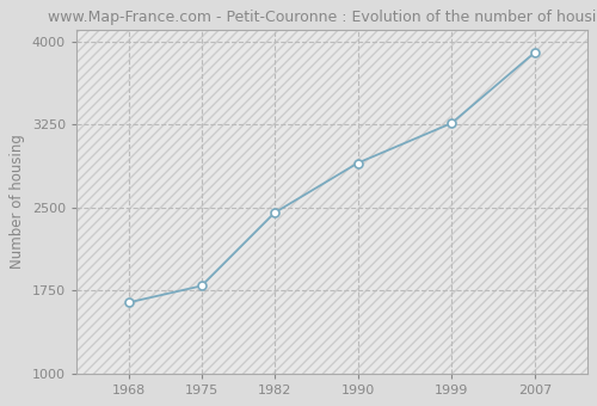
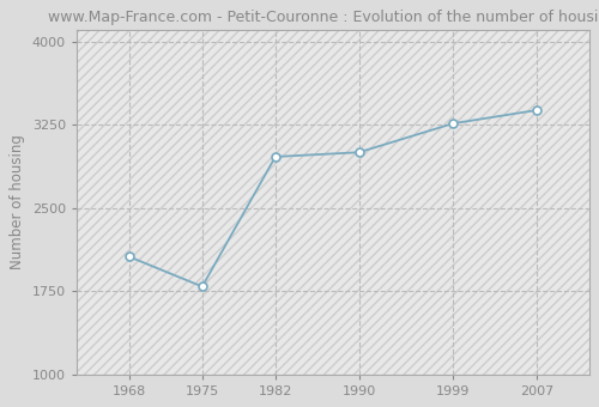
1968: 1640 -> 2060
1982: 2450 -> 2960
1990: 2900 -> 3000
2007: 3900 -> 3380
